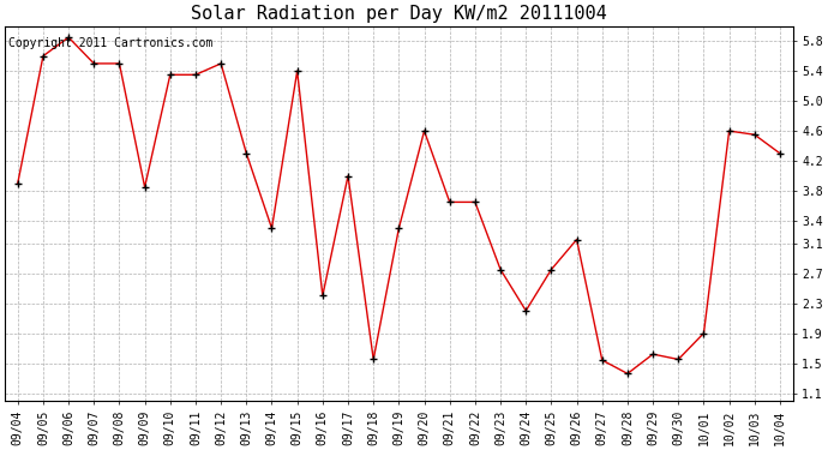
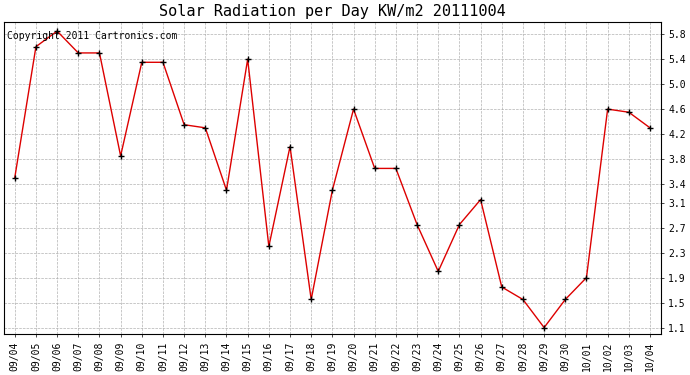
09/04: 3.90 -> 3.50
09/12: 5.50 -> 4.35
09/24: 2.20 -> 2.00
09/27: 1.54 -> 1.75
09/28: 1.36 -> 1.55
09/29: 1.62 -> 1.10
